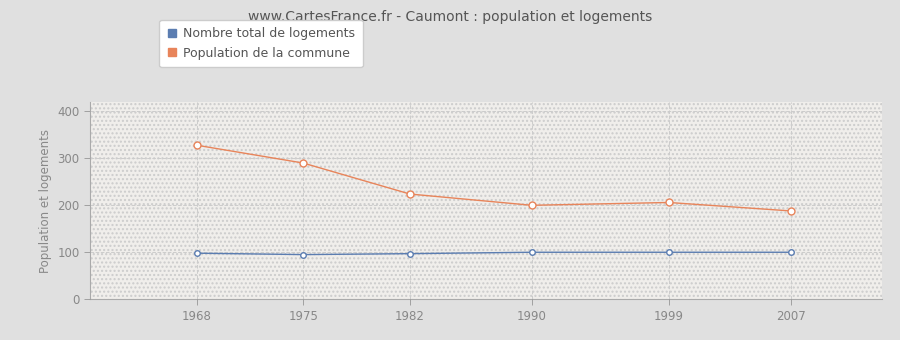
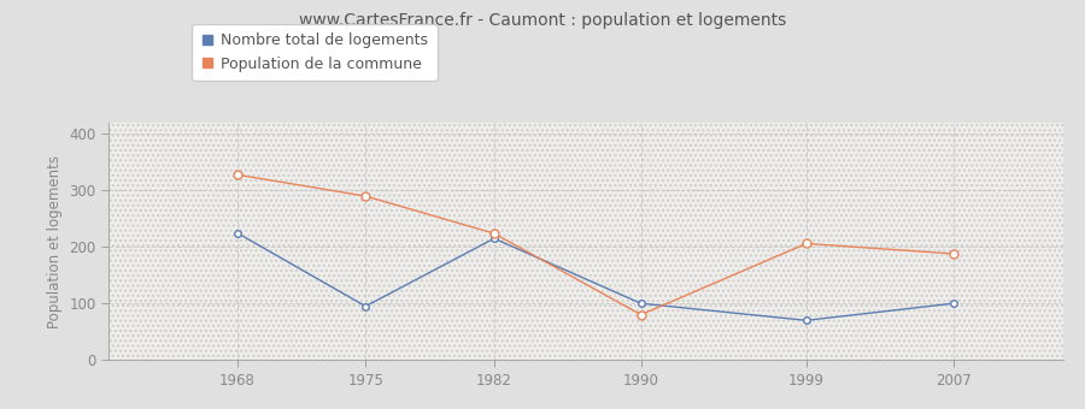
Nombre total de logements/1968: 98 -> 225
Nombre total de logements/1982: 97 -> 215
Population de la commune/1990: 200 -> 80
Nombre total de logements/1999: 100 -> 70
